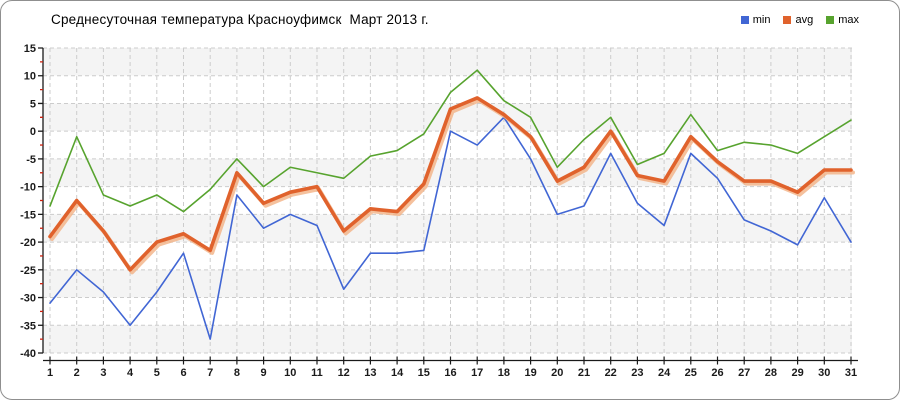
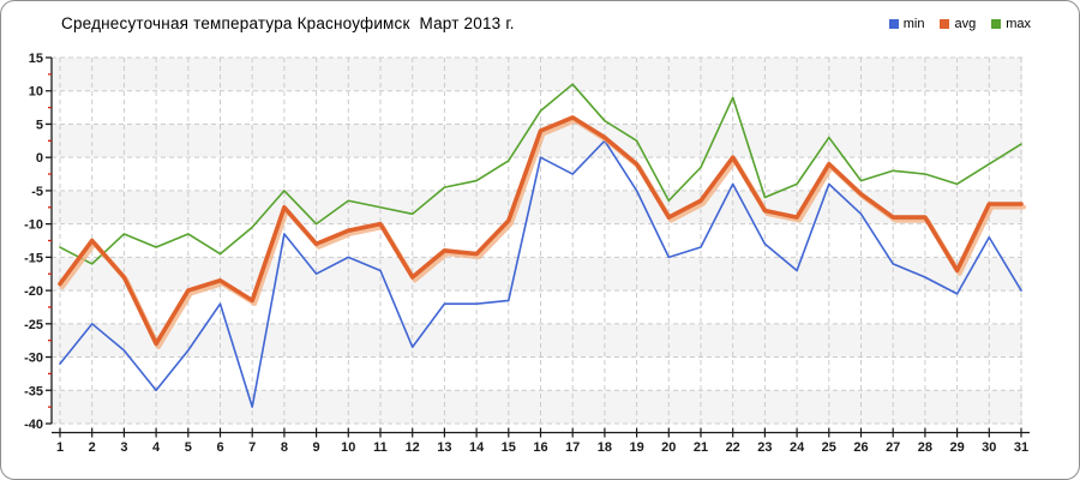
max/2: -1 -> -16
avg/4: -25 -> -28
max/22: 2 -> 9
avg/29: -11 -> -17
